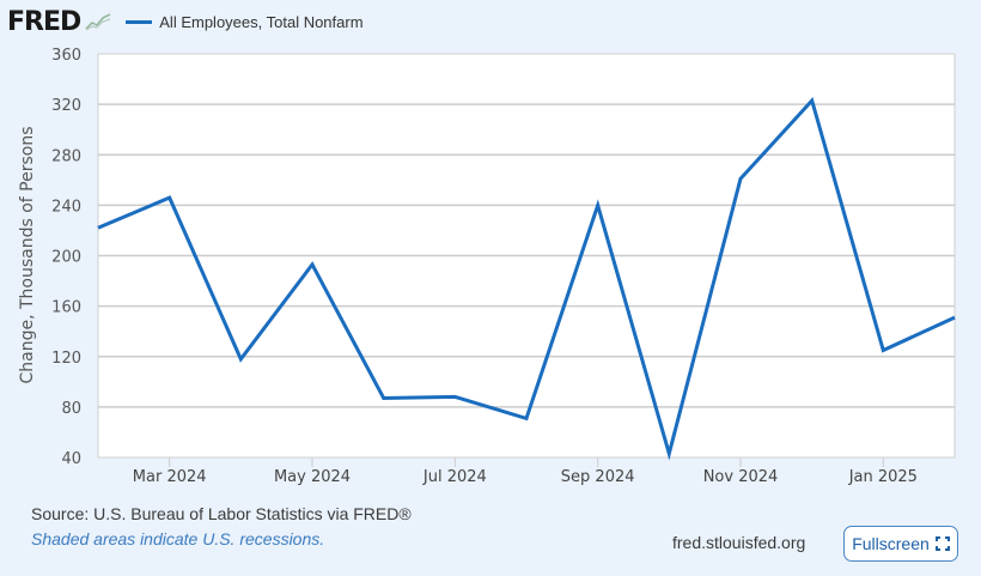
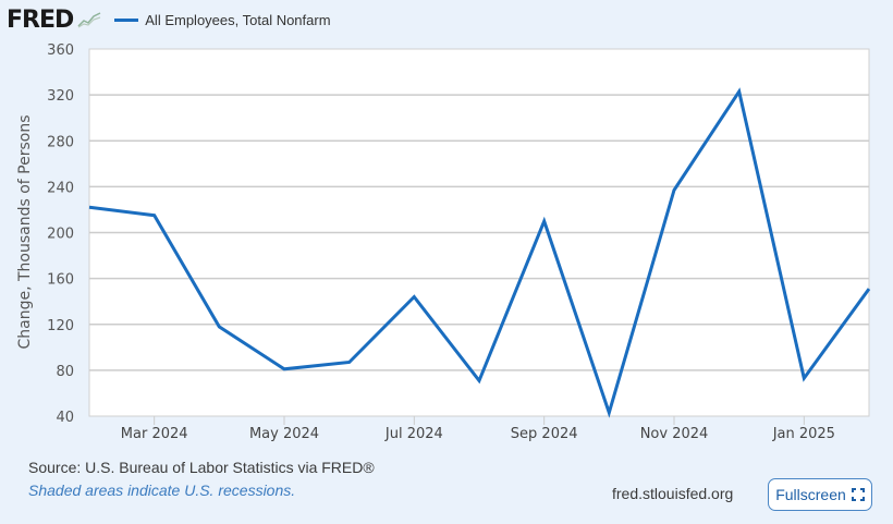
Mar 2024: 246 -> 215
May 2024: 193 -> 81
Jul 2024: 88 -> 144
Sep 2024: 240 -> 210
Nov 2024: 261 -> 237
Jan 2025: 125 -> 73
